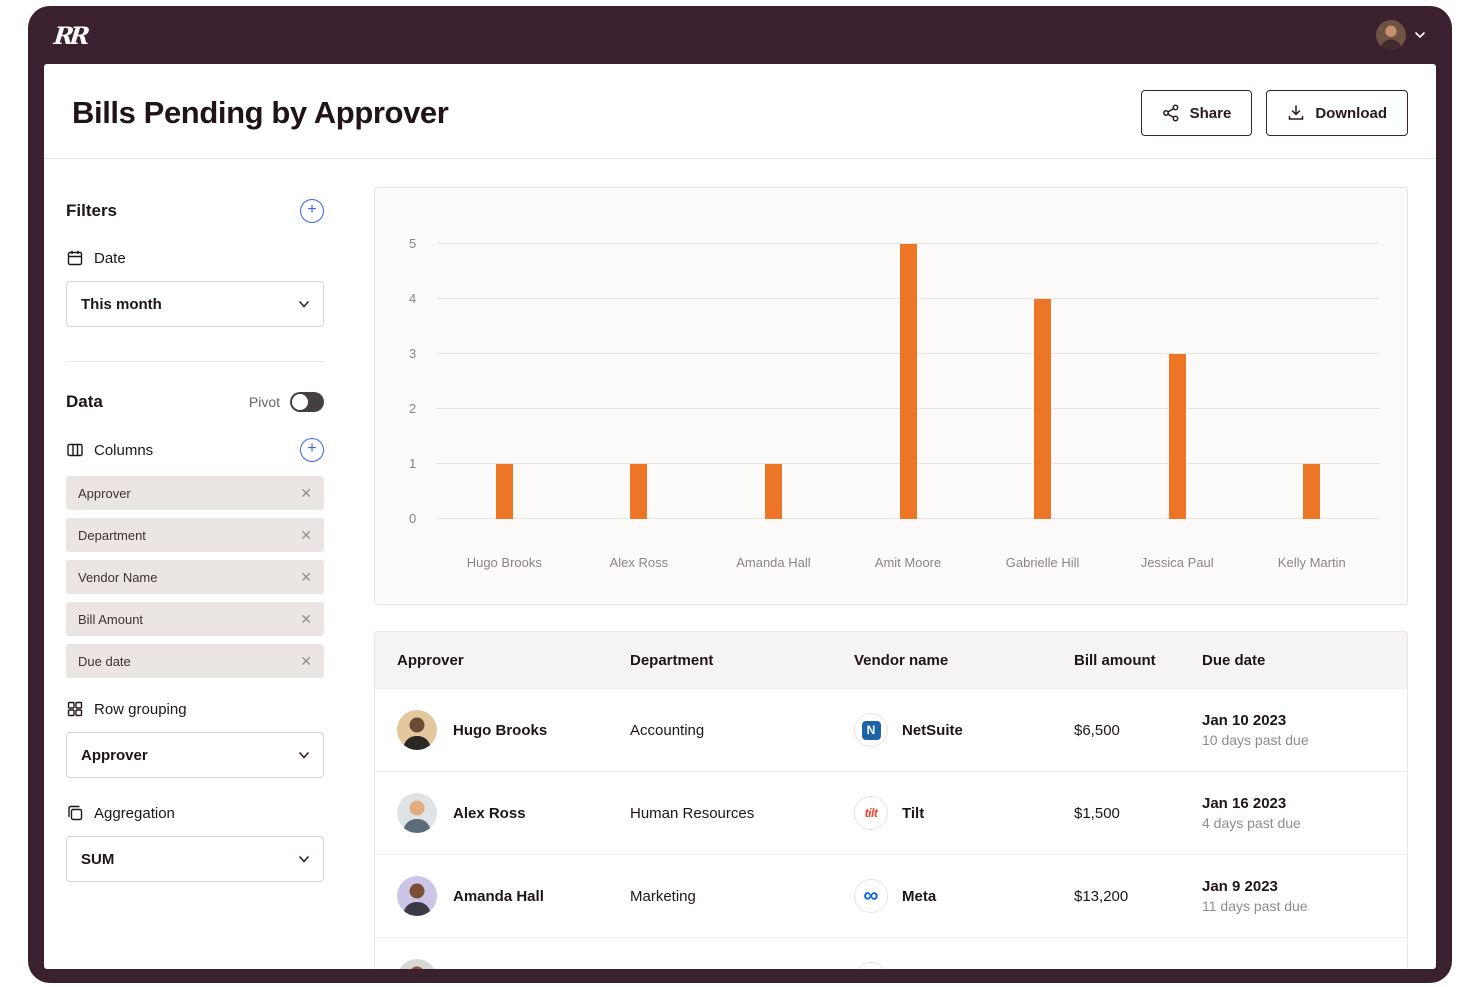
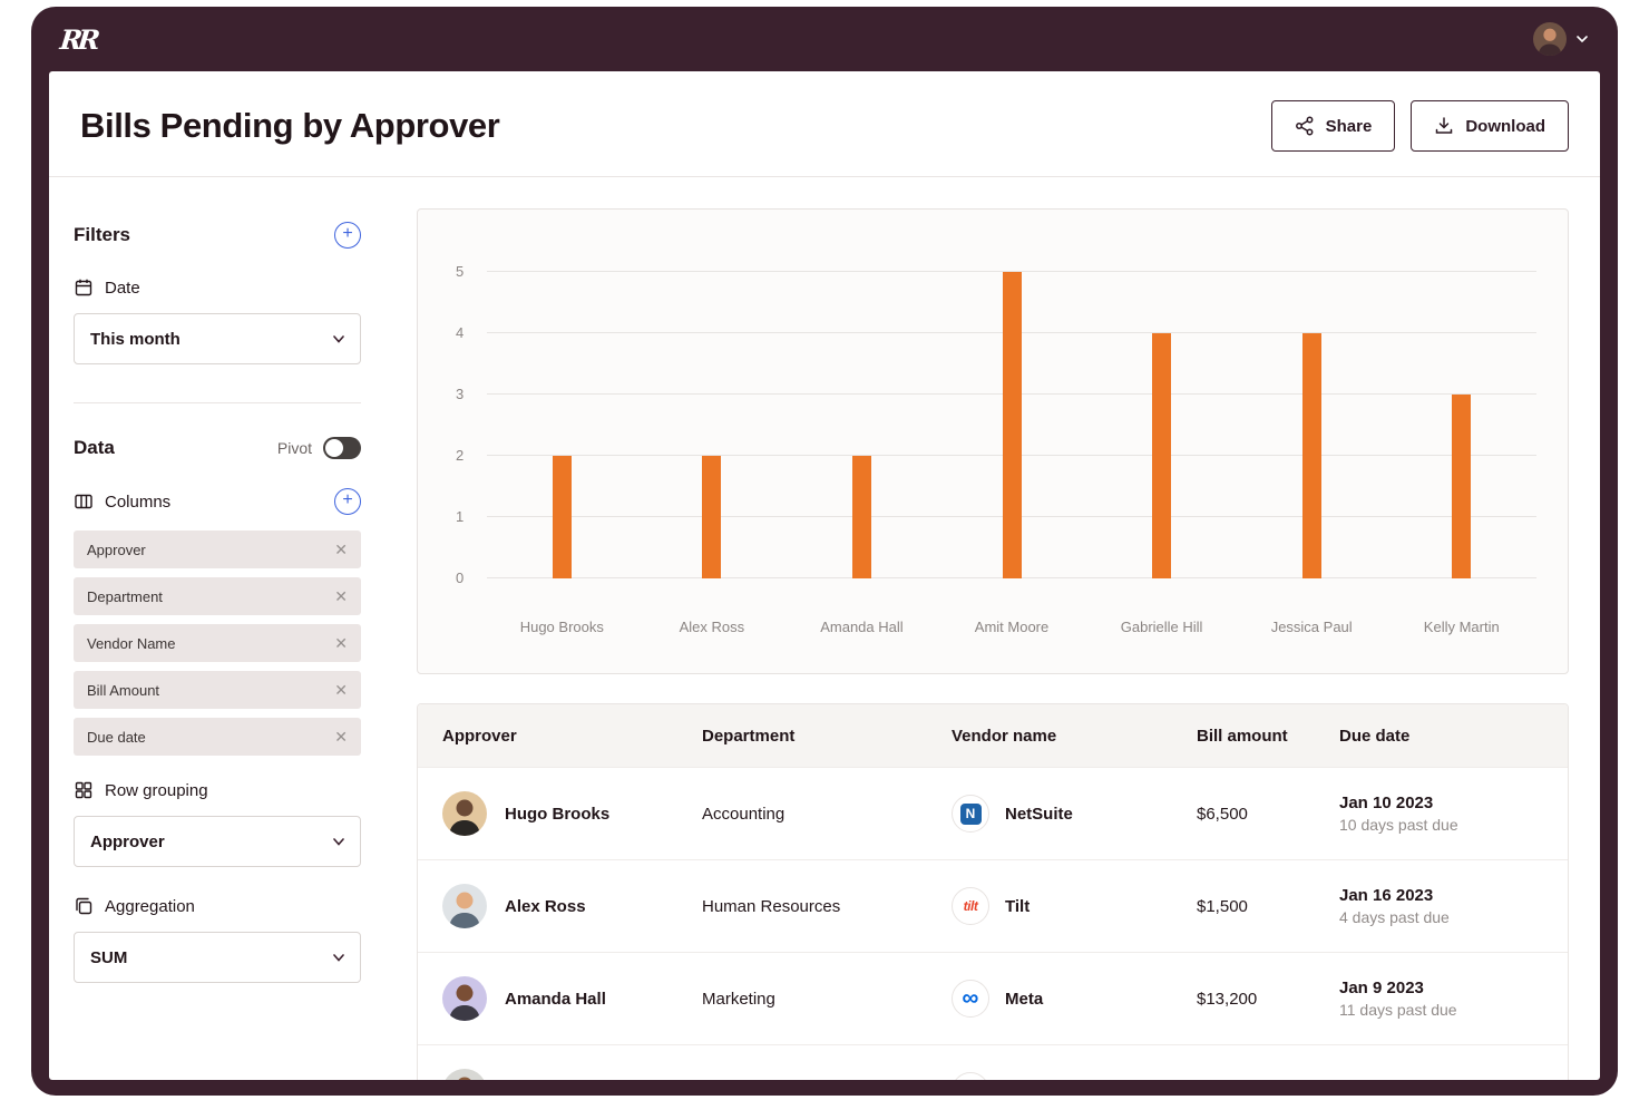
Hugo Brooks: 1 -> 2
Alex Ross: 1 -> 2
Amanda Hall: 1 -> 2
Jessica Paul: 3 -> 4
Kelly Martin: 1 -> 3
